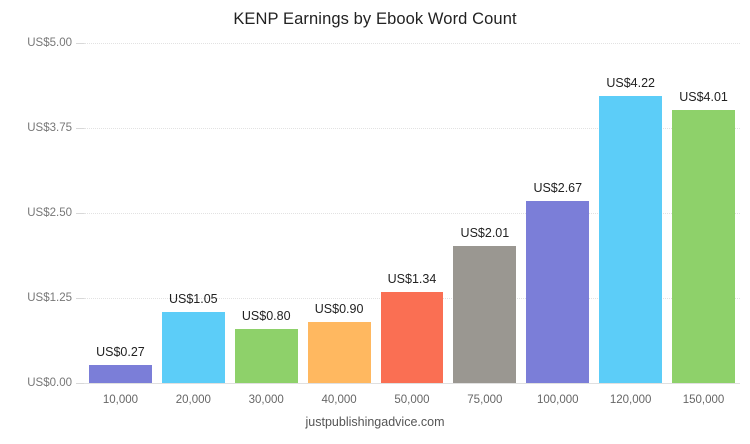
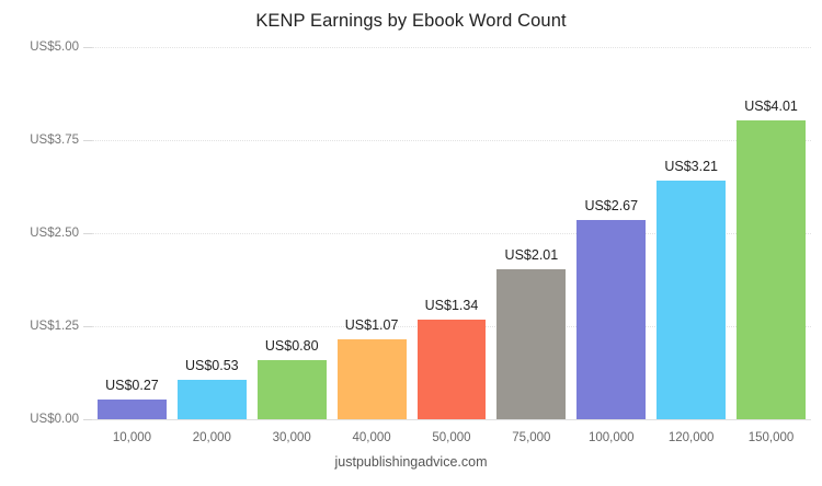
20,000: 1.05 -> 0.53
40,000: 0.90 -> 1.07
120,000: 4.22 -> 3.21
